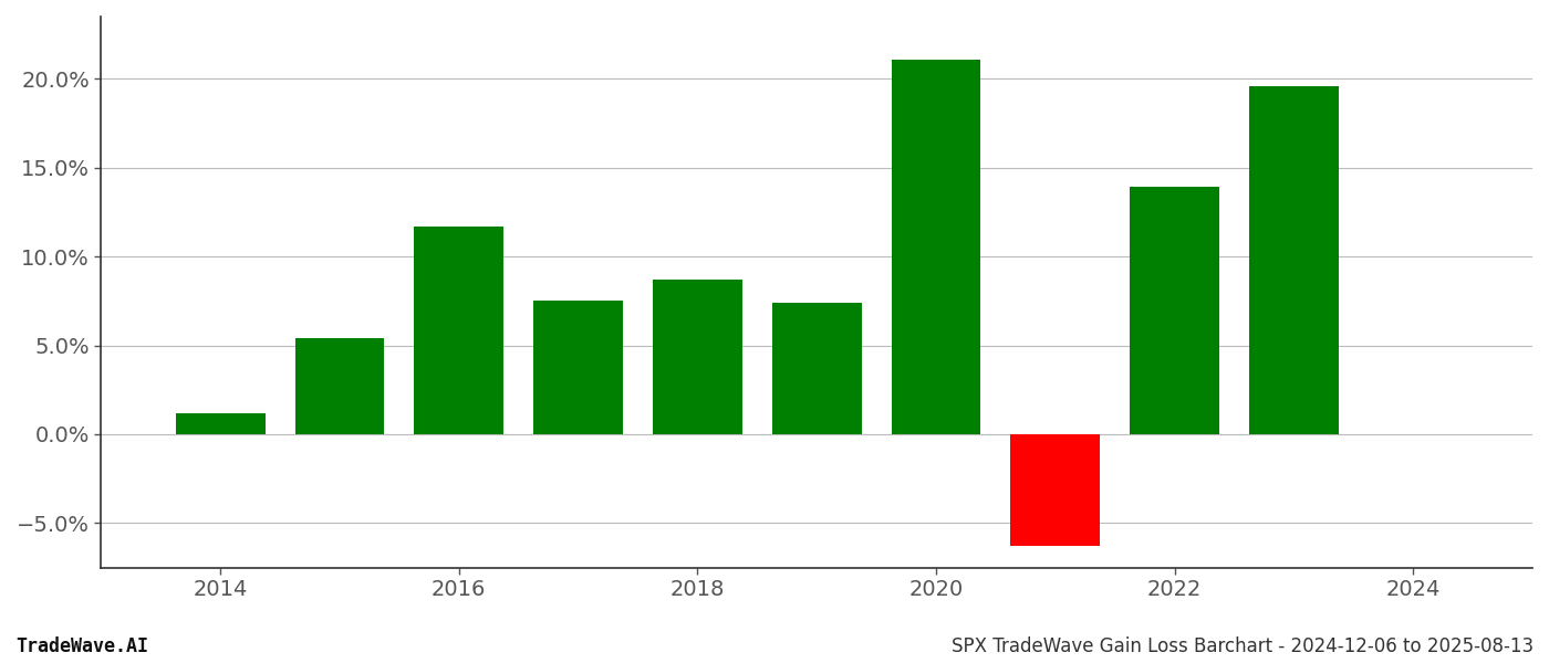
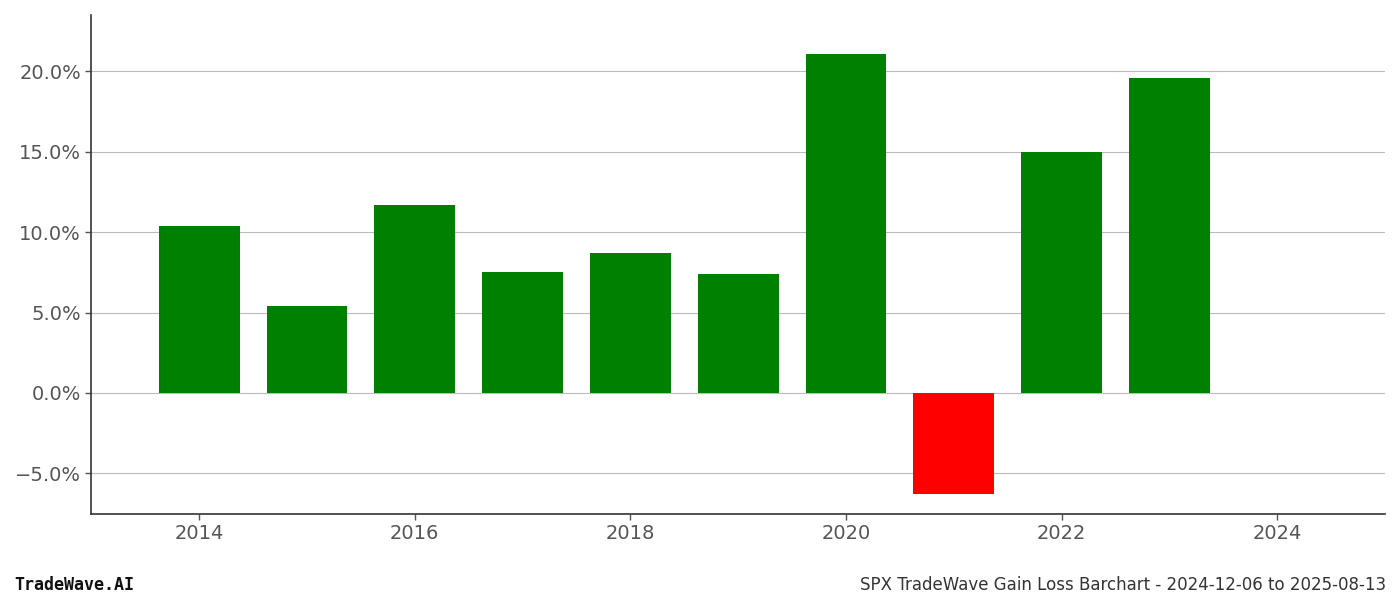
2014: 1.2% -> 10.4%
2022: 13.9% -> 15.0%
